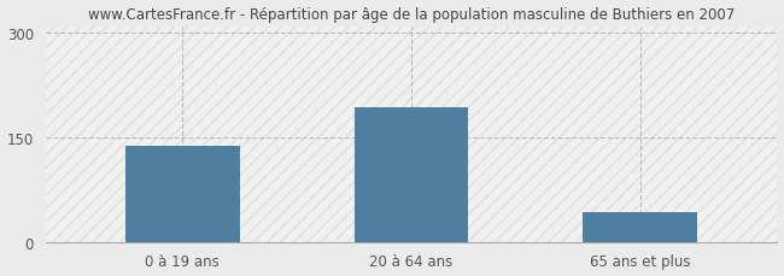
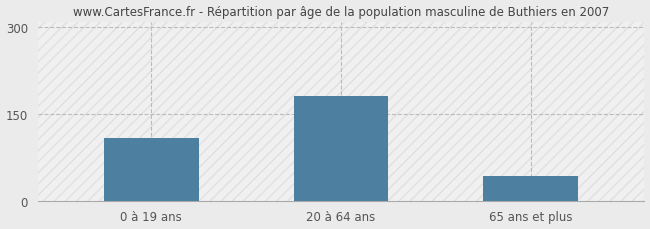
0 à 19 ans: 138 -> 108
20 à 64 ans: 194 -> 181
